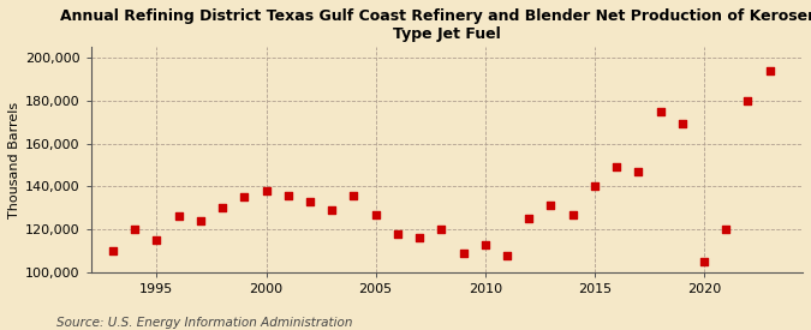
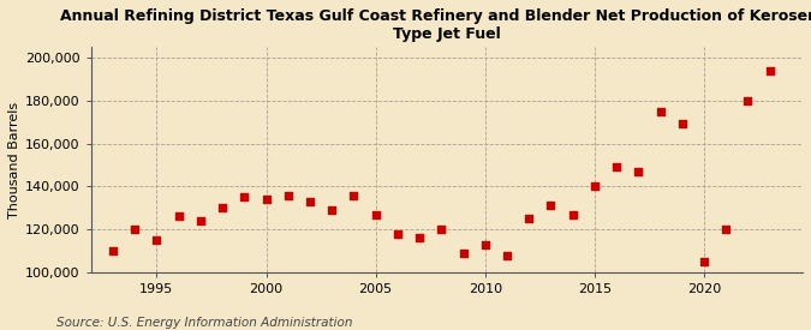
2000: 138,000 -> 134,000
